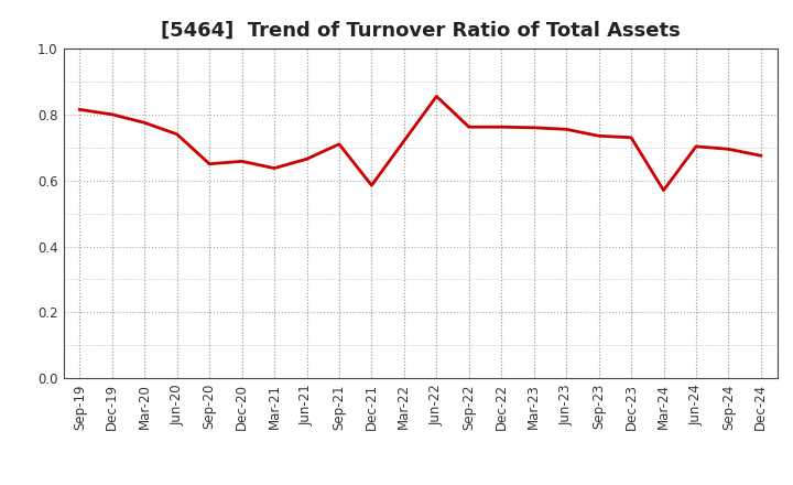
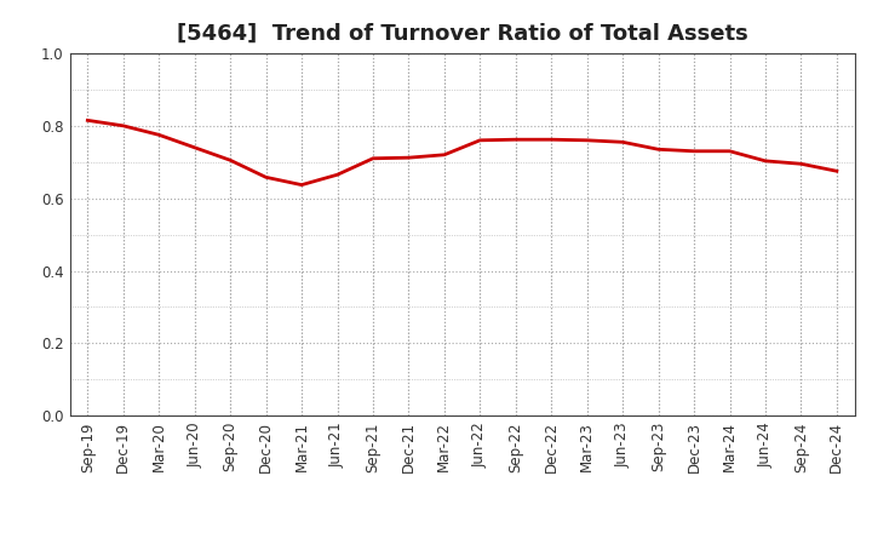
Sep-20: 0.650 -> 0.705
Dec-21: 0.585 -> 0.712
Jun-22: 0.855 -> 0.760
Mar-24: 0.570 -> 0.730
